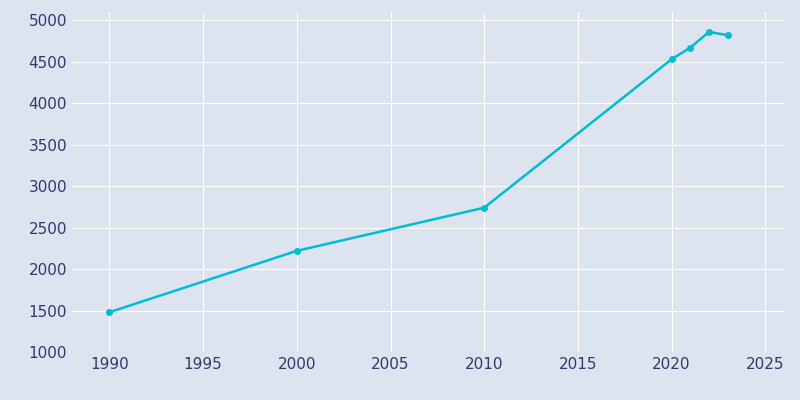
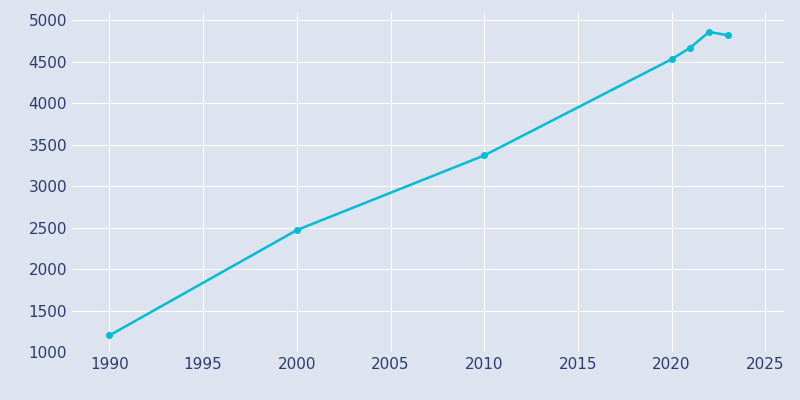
1990: 1480 -> 1200
2000: 2220 -> 2470
2010: 2740 -> 3370
